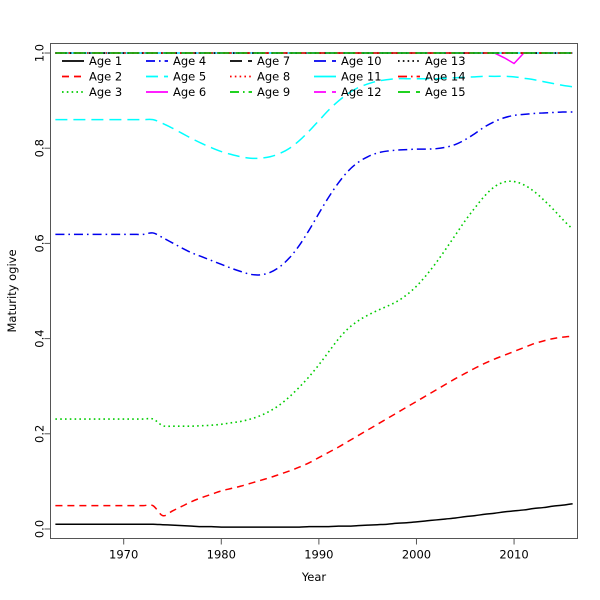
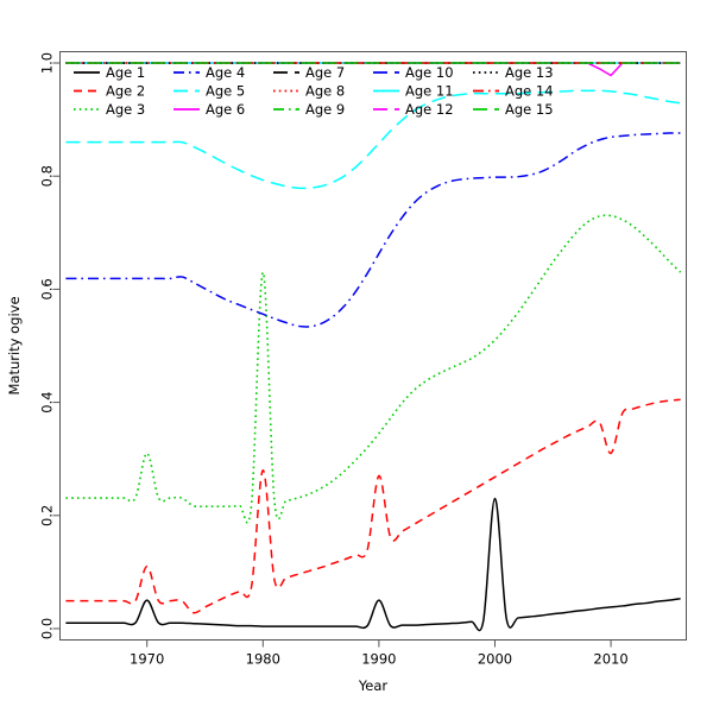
Age 1/1970: 0.01 -> 0.05
Age 2/1970: 0.05 -> 0.11
Age 3/1970: 0.23 -> 0.31
Age 2/1980: 0.08 -> 0.28
Age 3/1980: 0.22 -> 0.63
Age 1/1990: 0.01 -> 0.05
Age 2/1990: 0.15 -> 0.27
Age 1/2000: 0.01 -> 0.23
Age 2/2010: 0.37 -> 0.31
